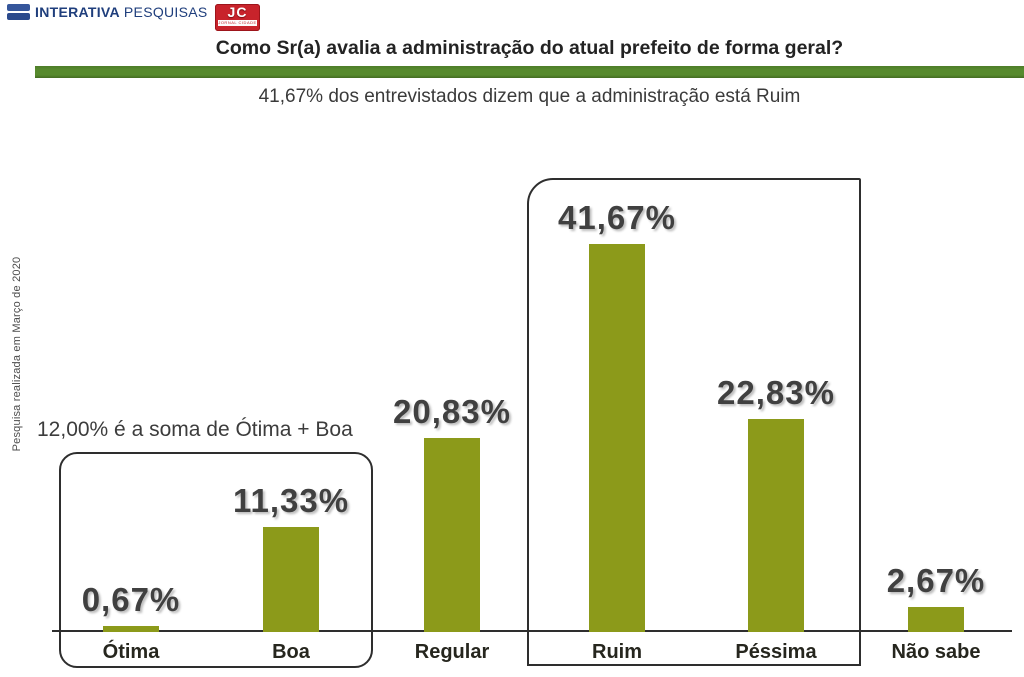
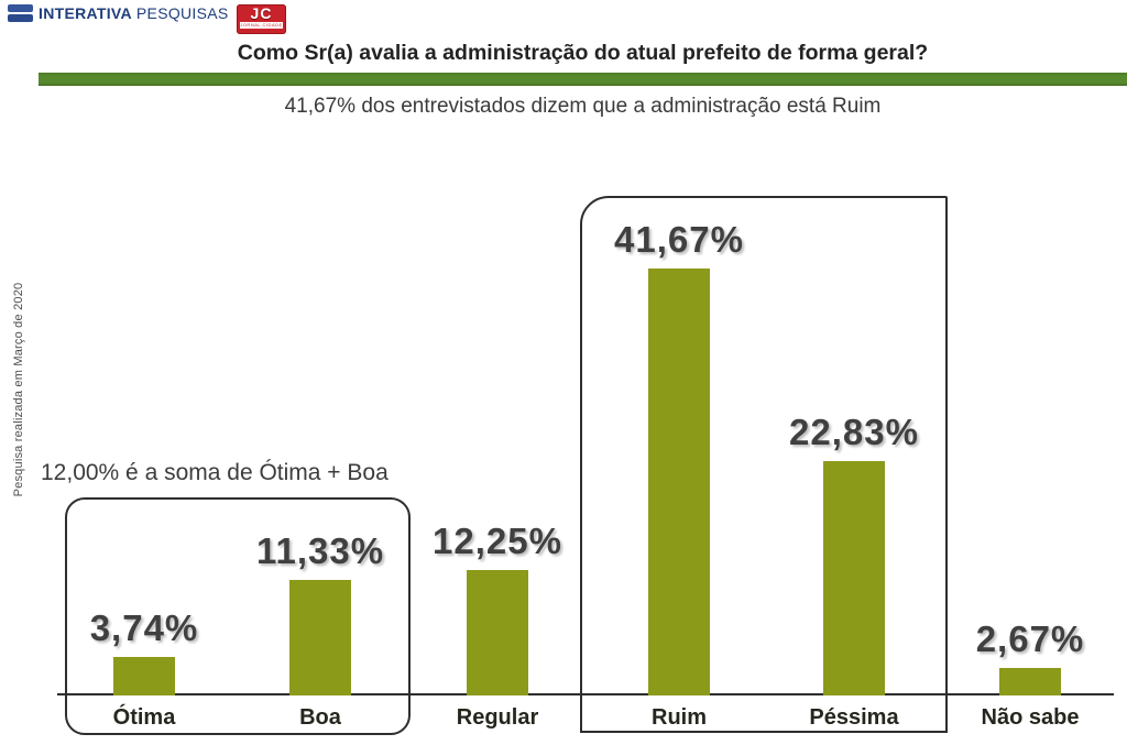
Ótima: 0,67% -> 3,74%
Regular: 20,83% -> 12,25%
